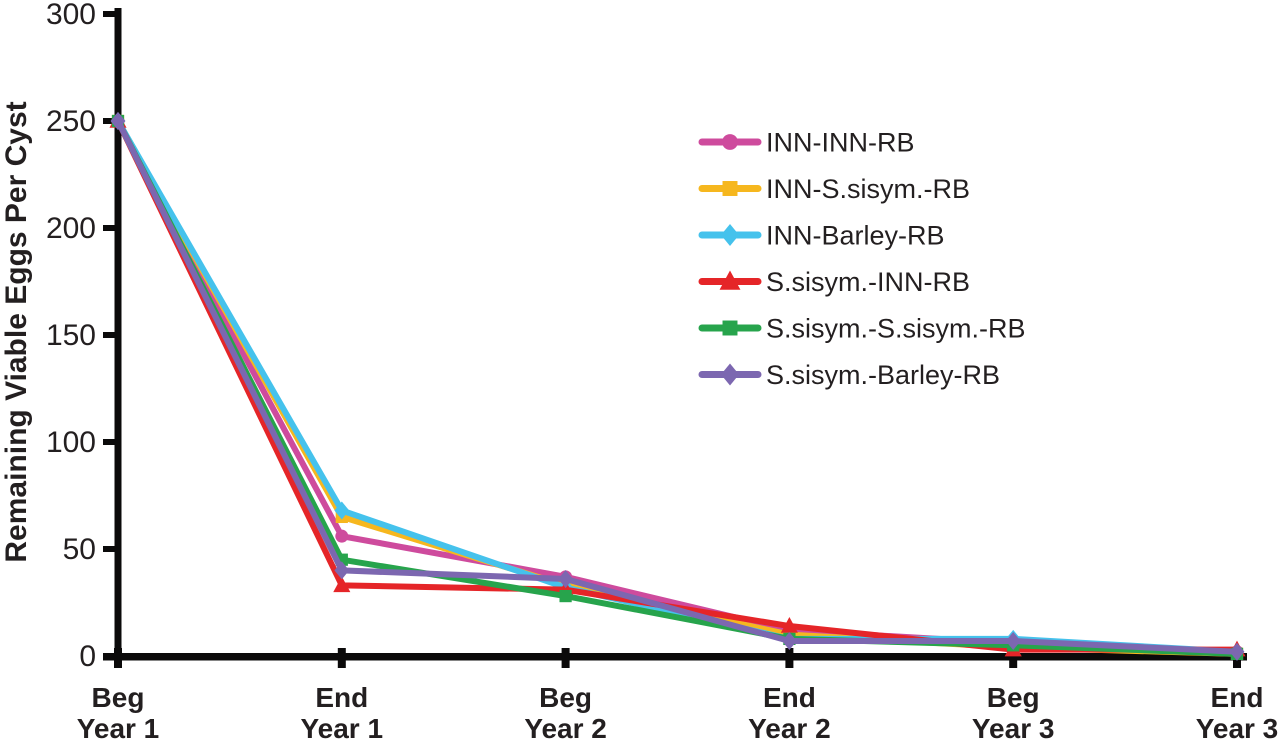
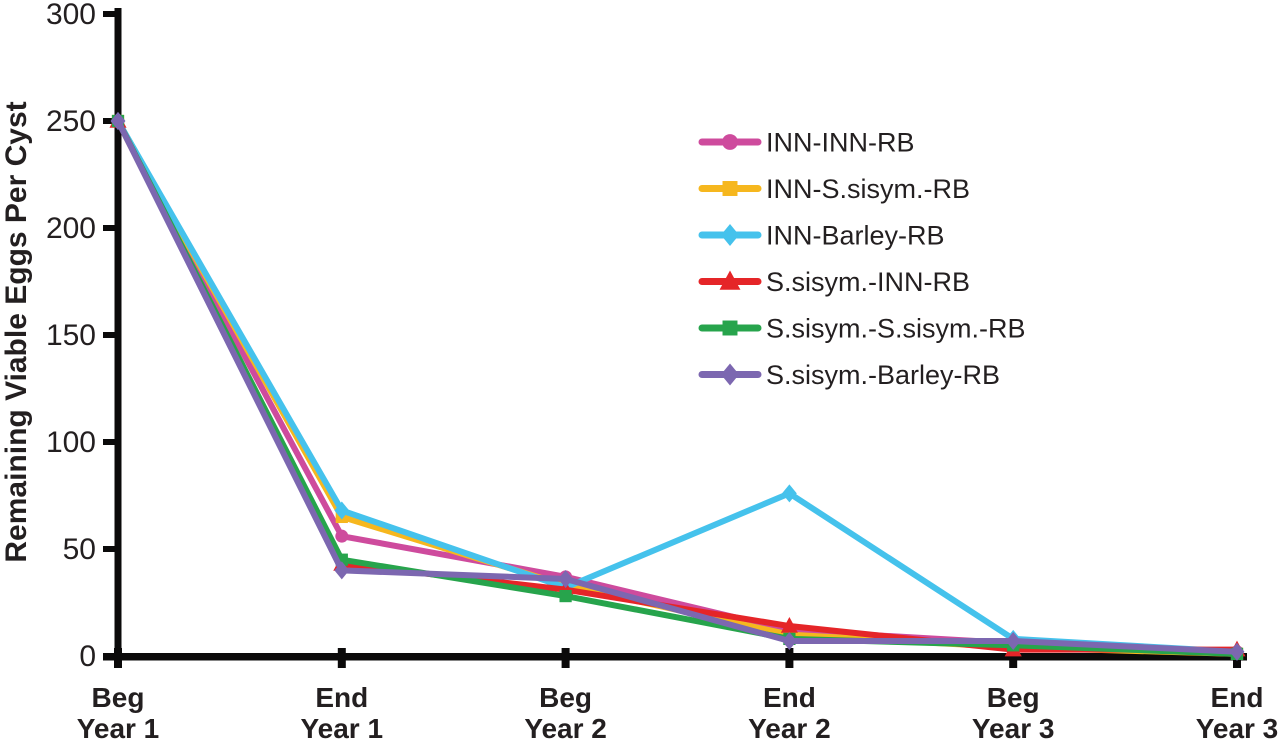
S.sisym.-INN-RB/End Year 1: 33 -> 43
INN-Barley-RB/End Year 2: 8 -> 76
